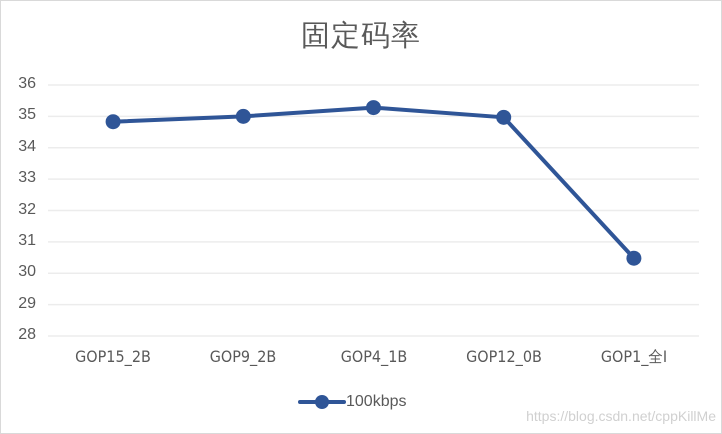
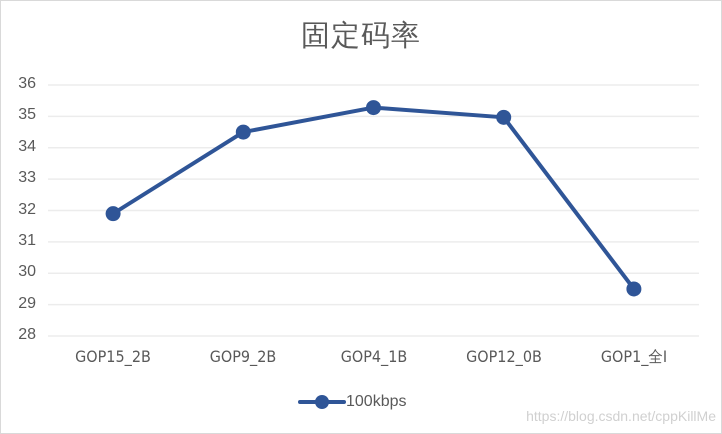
GOP15_2B: 34.8 -> 31.9
GOP9_2B: 35.0 -> 34.5
GOP1_全I: 30.5 -> 29.5
